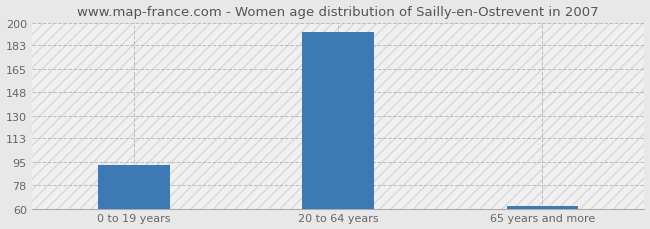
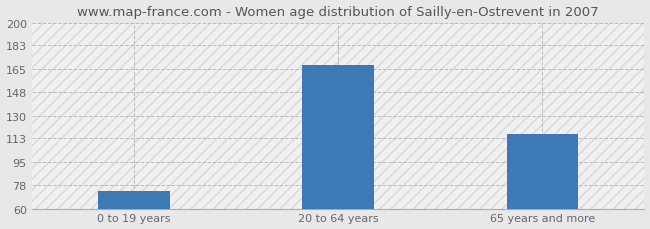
0 to 19 years: 93 -> 73
20 to 64 years: 193 -> 168
65 years and more: 62 -> 116
